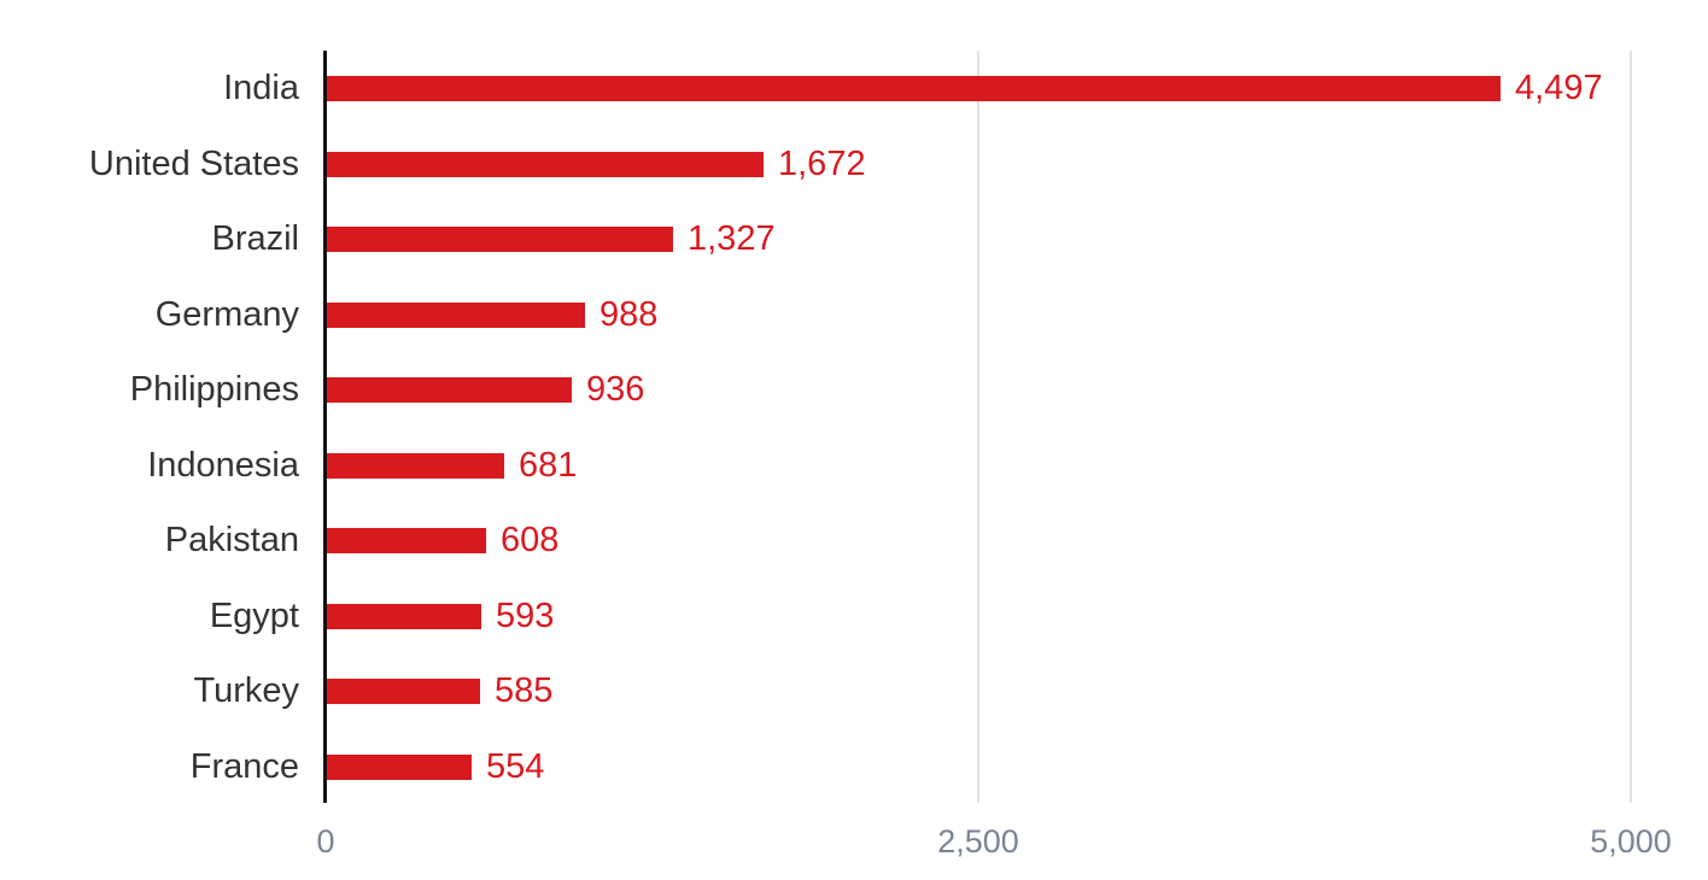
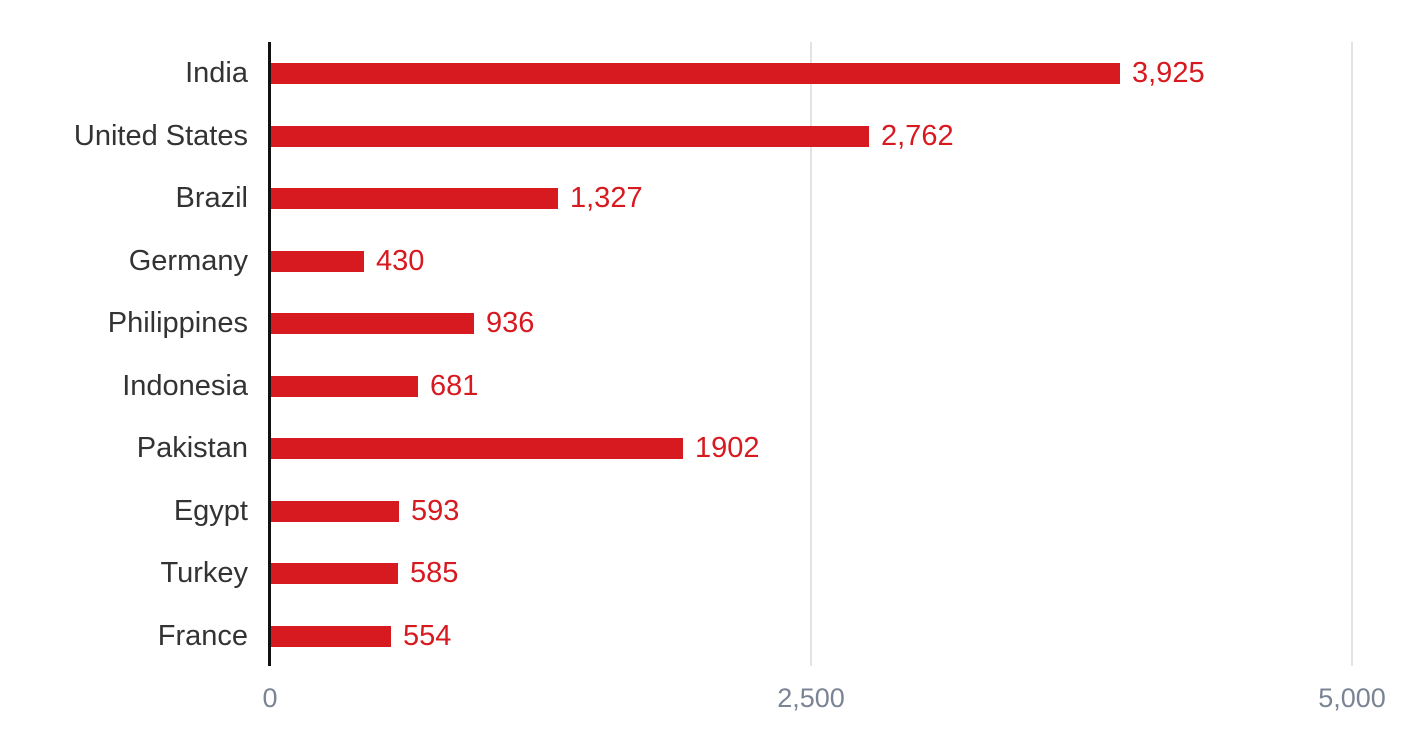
India: 4,497 -> 3,925
United States: 1,672 -> 2,762
Germany: 988 -> 430
Pakistan: 608 -> 1902
